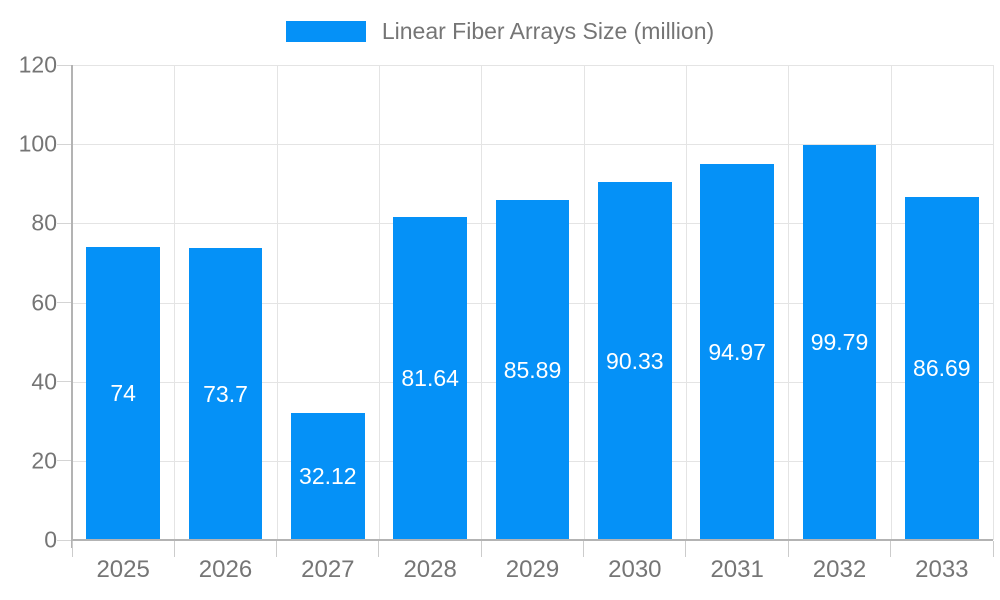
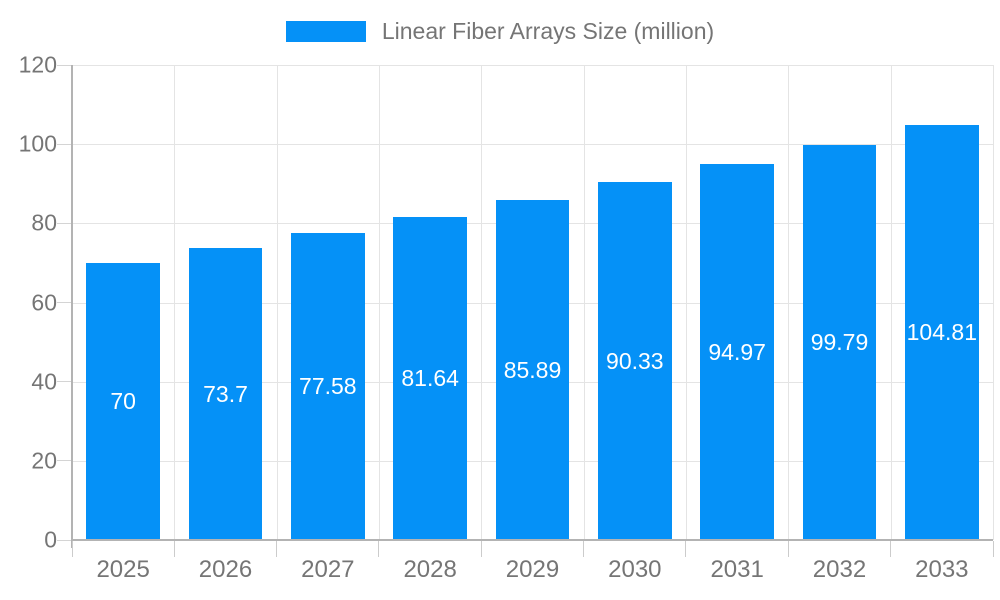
2025: 74 -> 70
2027: 32.12 -> 77.58
2033: 86.69 -> 104.81
